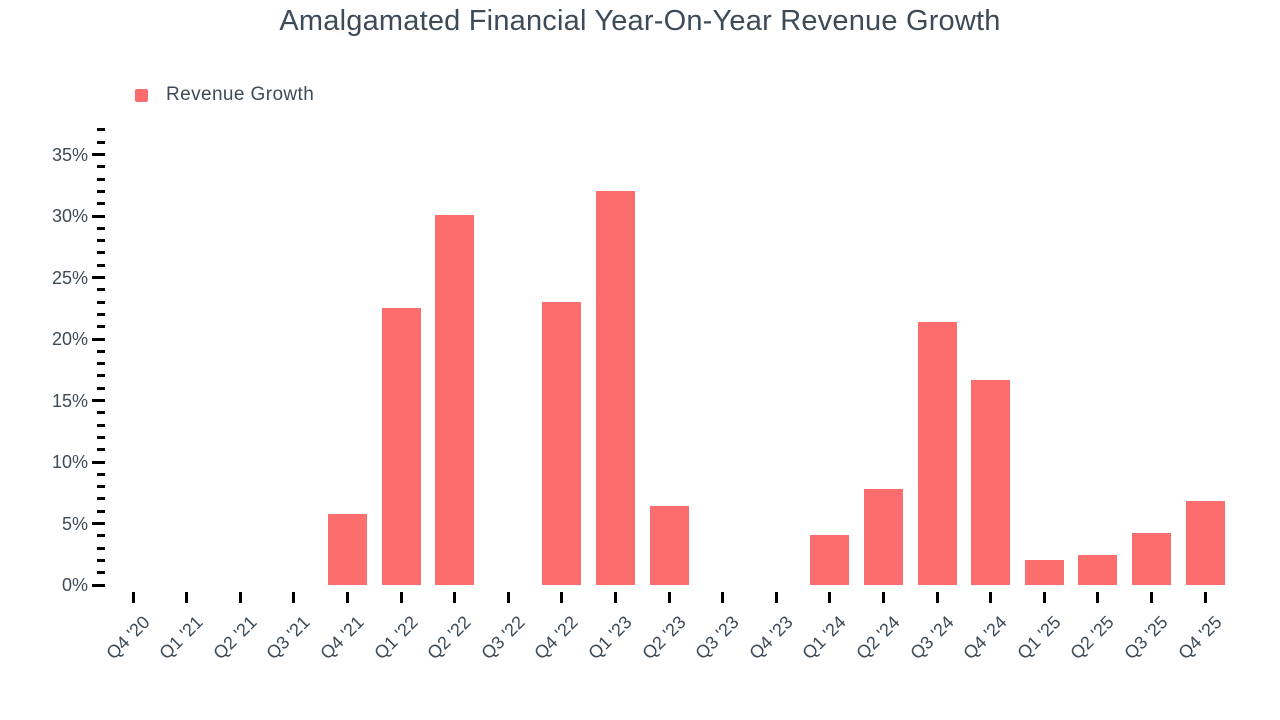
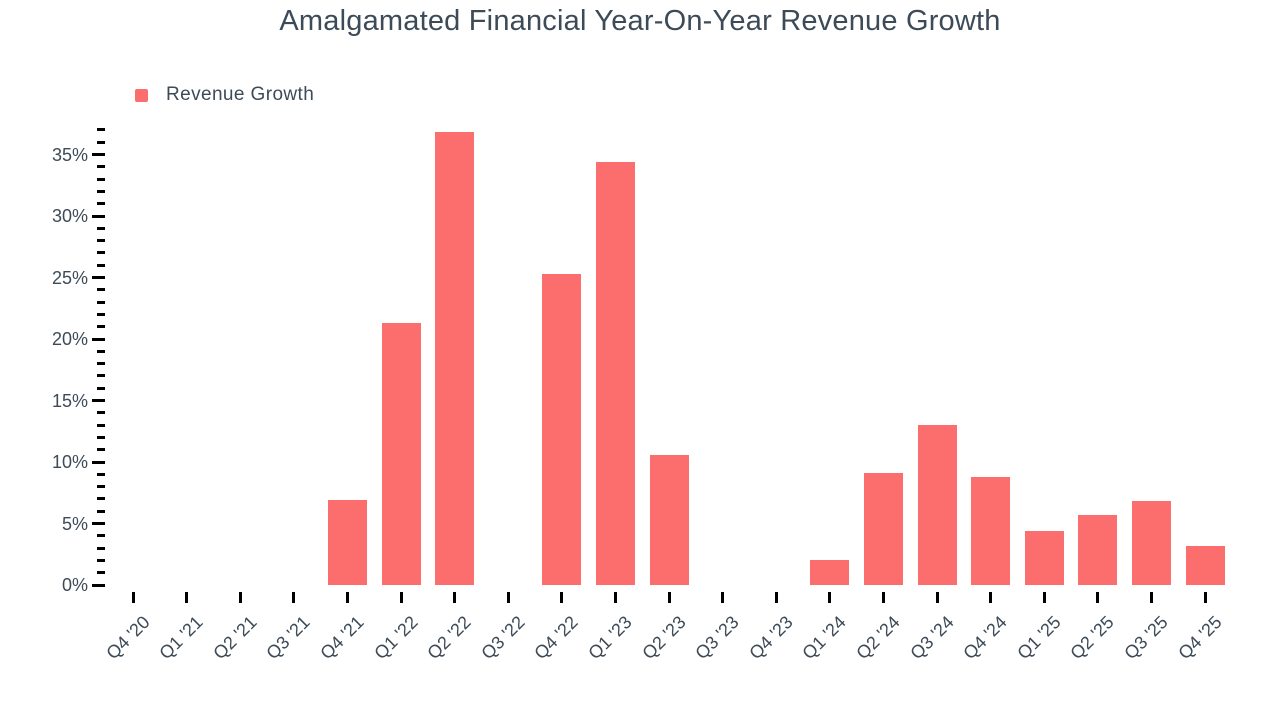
Q4 '21: 5.8% -> 6.9%
Q1 '22: 22.5% -> 21.3%
Q2 '22: 30.1% -> 36.8%
Q4 '22: 23.0% -> 25.3%
Q1 '23: 32.0% -> 34.4%
Q2 '23: 6.4% -> 10.6%
Q1 '24: 4.1% -> 2.0%
Q2 '24: 7.8% -> 9.1%
Q3 '24: 21.4% -> 13.0%
Q4 '24: 16.7% -> 8.8%
Q1 '25: 2.0% -> 4.4%
Q2 '25: 2.4% -> 5.7%
Q3 '25: 4.2% -> 6.8%
Q4 '25: 6.8% -> 3.2%
